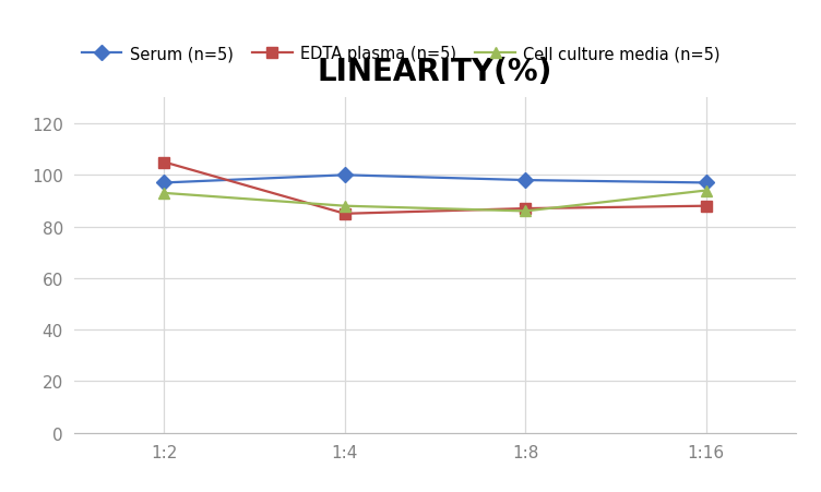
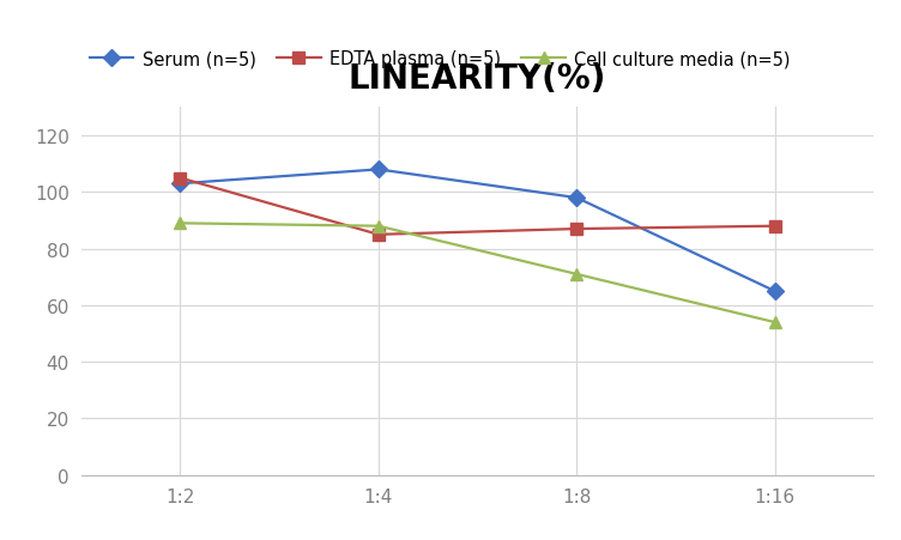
Serum (n=5)/1:2: 97 -> 103
Cell culture media (n=5)/1:2: 93 -> 89
Serum (n=5)/1:4: 100 -> 108
Cell culture media (n=5)/1:8: 86 -> 71
Serum (n=5)/1:16: 97 -> 65
Cell culture media (n=5)/1:16: 94 -> 54
